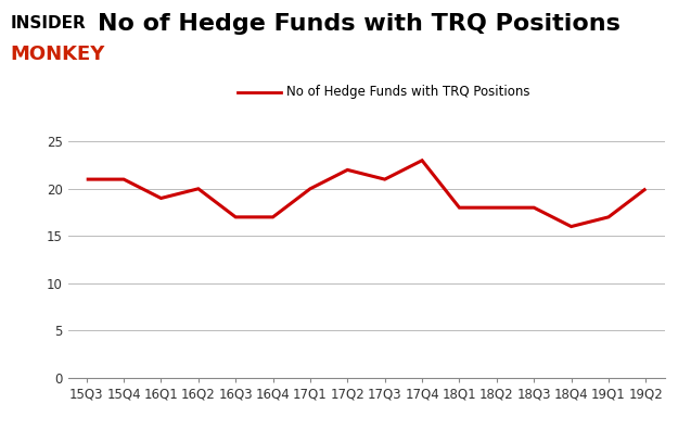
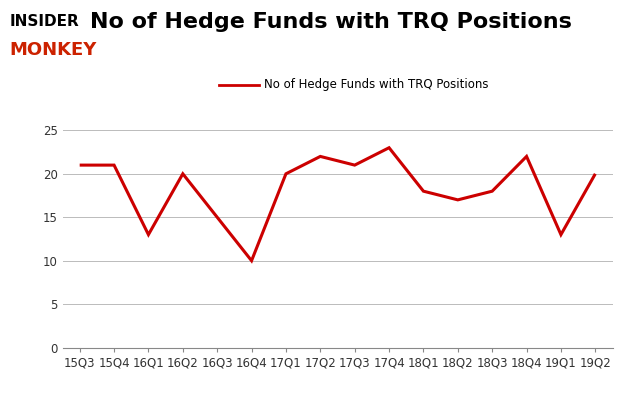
16Q1: 19 -> 13
16Q3: 17 -> 15
16Q4: 17 -> 10
18Q2: 18 -> 17
18Q4: 16 -> 22
19Q1: 17 -> 13
